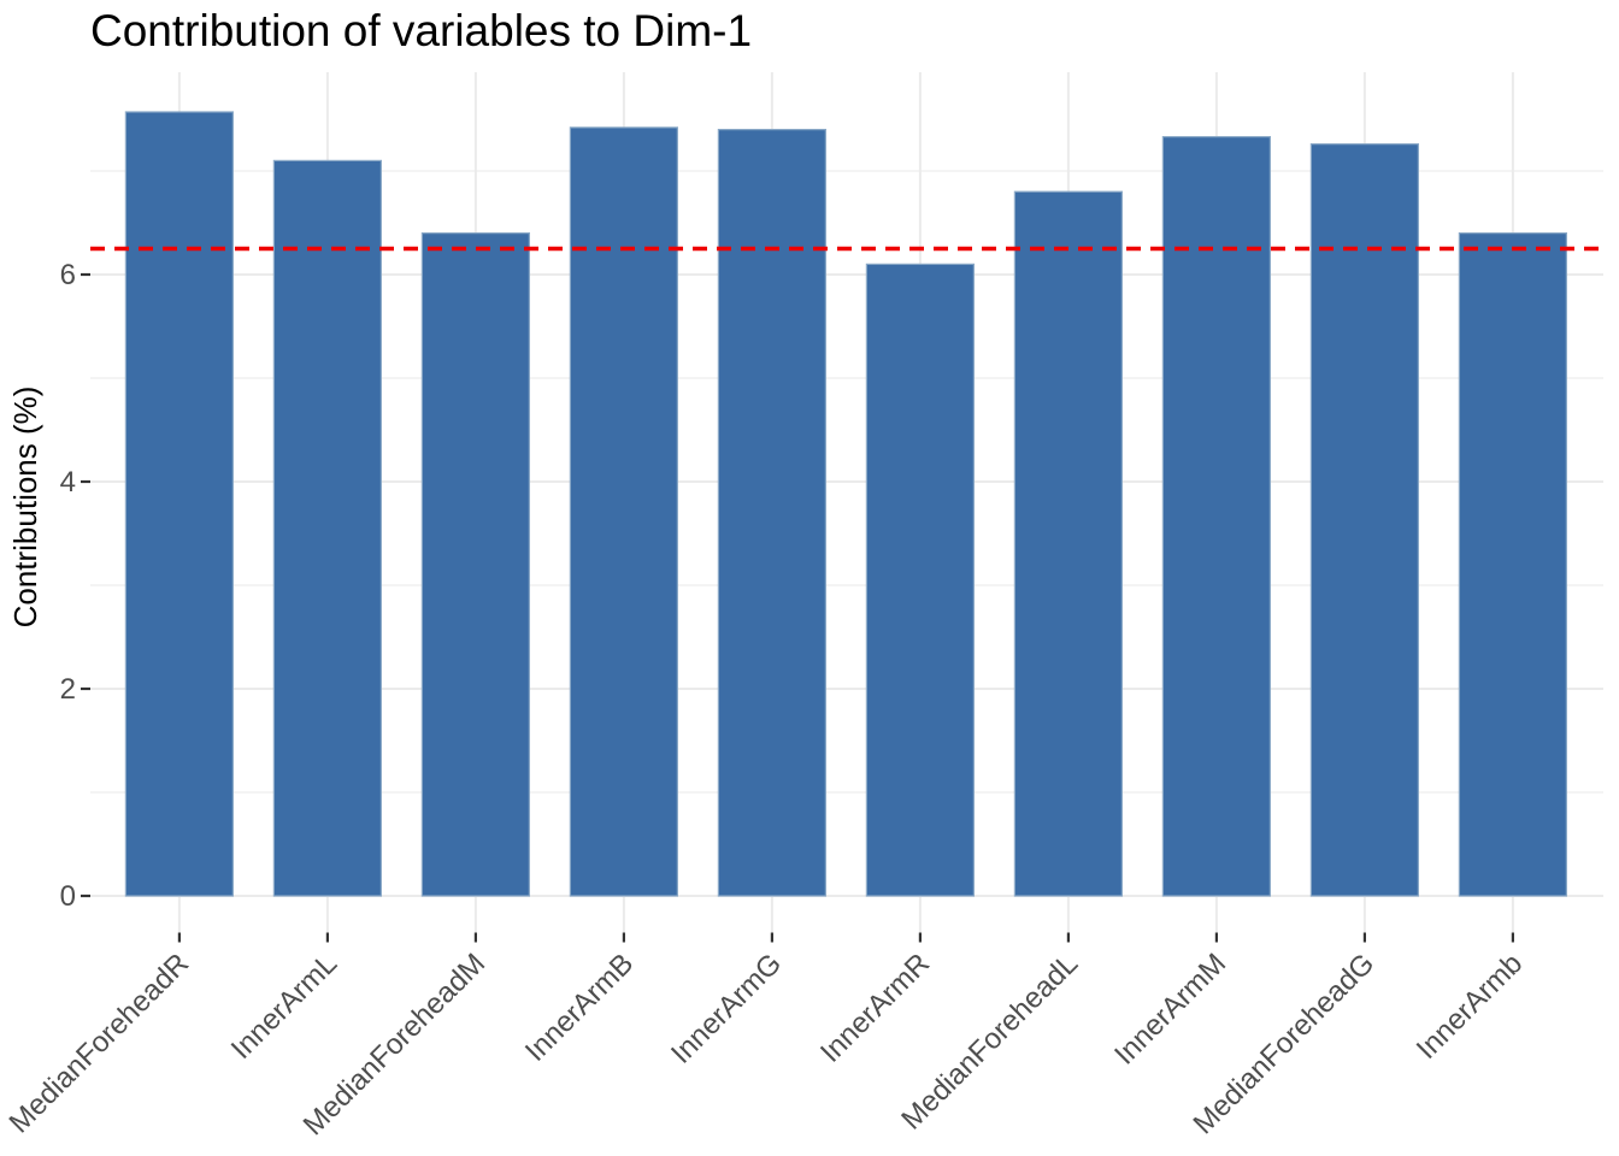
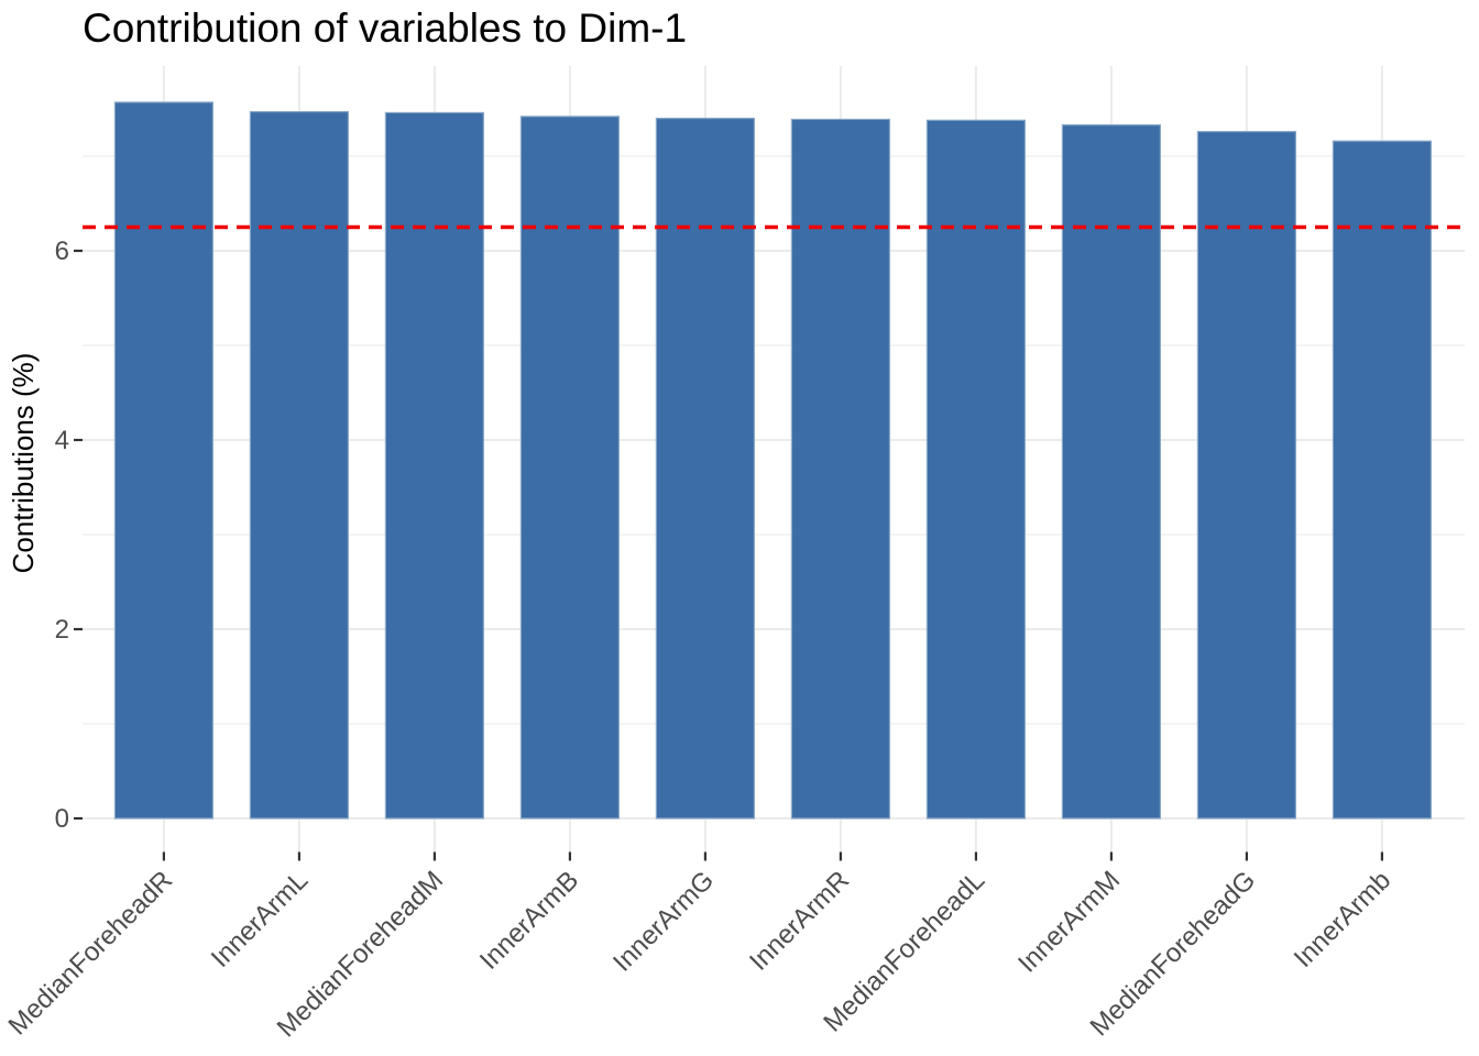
InnerArmL: 7.1 -> 7.5
MedianForeheadM: 6.4 -> 7.5
InnerArmR: 6.1 -> 7.4
MedianForeheadL: 6.8 -> 7.4
InnerArmb: 6.4 -> 7.2
